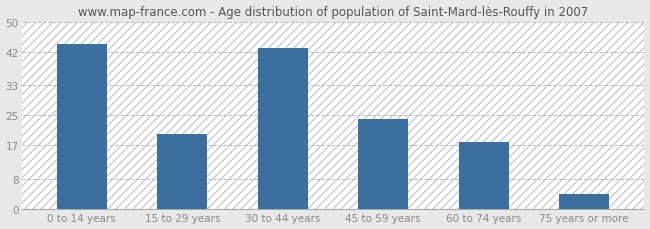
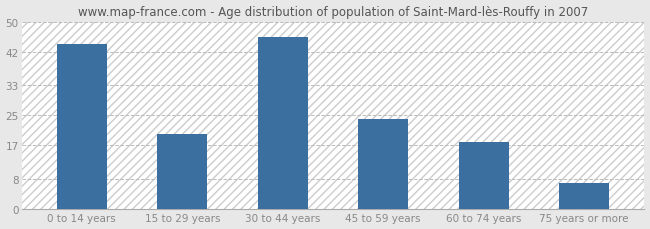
30 to 44 years: 43 -> 46
75 years or more: 4 -> 7
